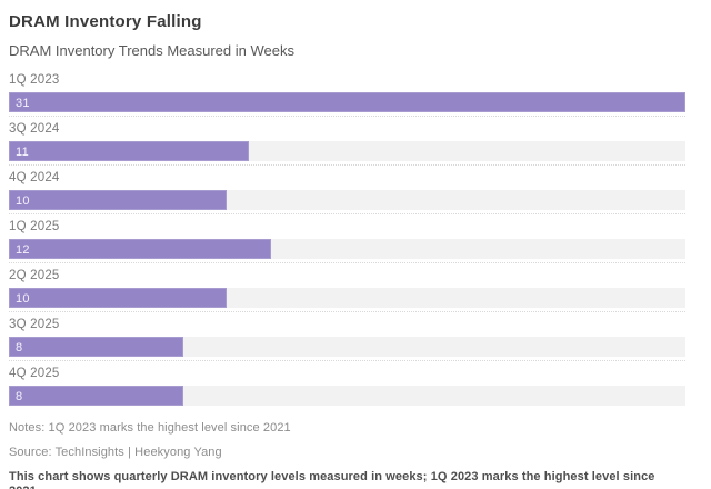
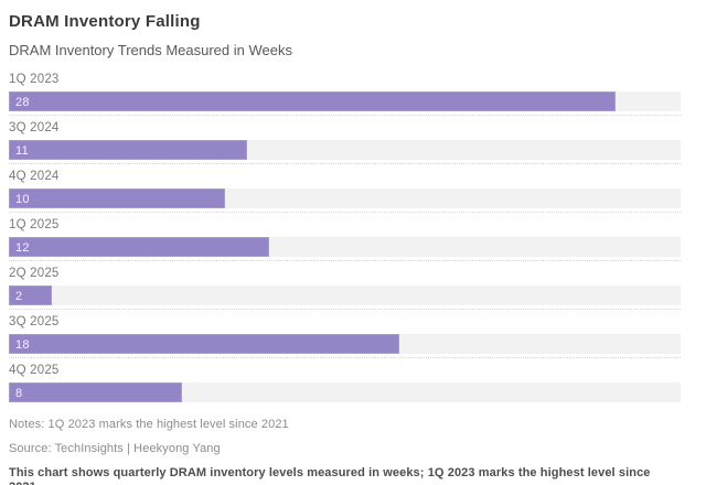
1Q 2023: 31 -> 28
2Q 2025: 10 -> 2
3Q 2025: 8 -> 18
